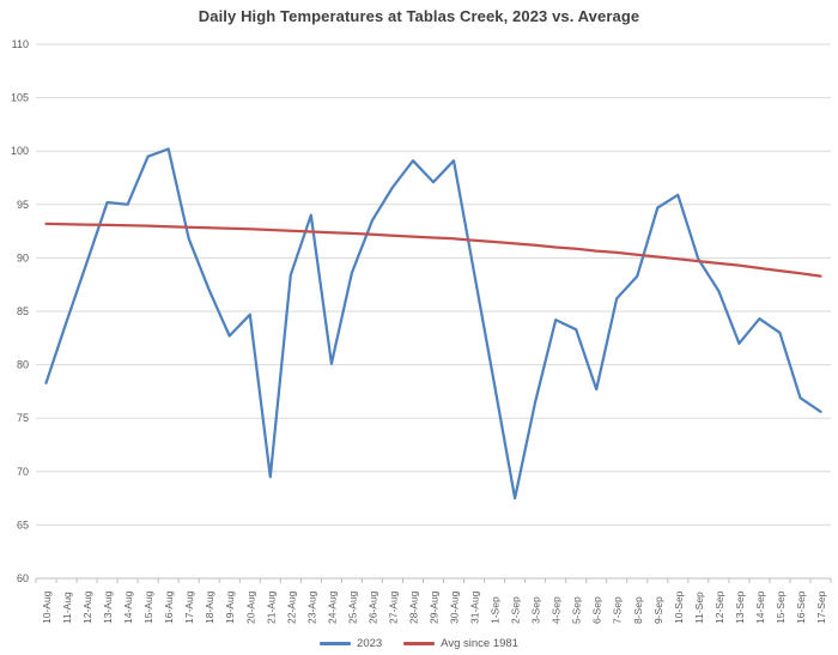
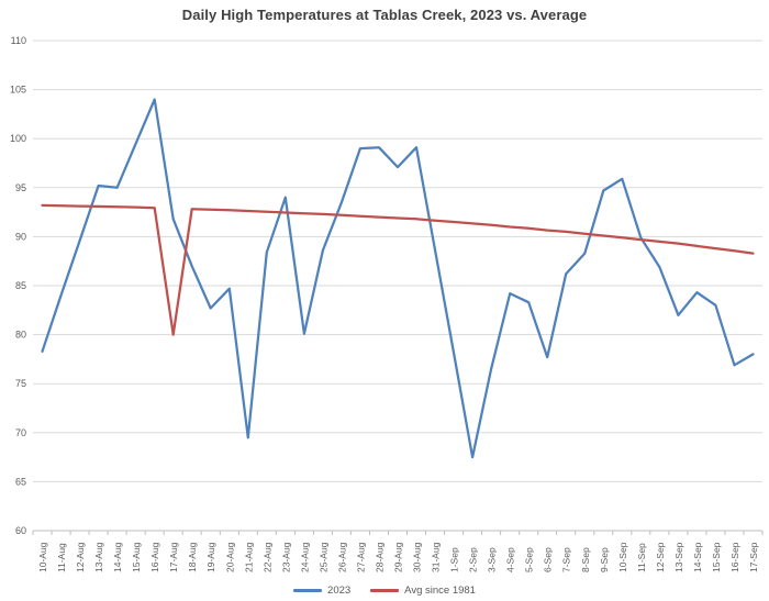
2023/16-Aug: 100 -> 104
Avg since 1981/17-Aug: 93 -> 80
2023/27-Aug: 97 -> 99
2023/17-Sep: 76 -> 78
